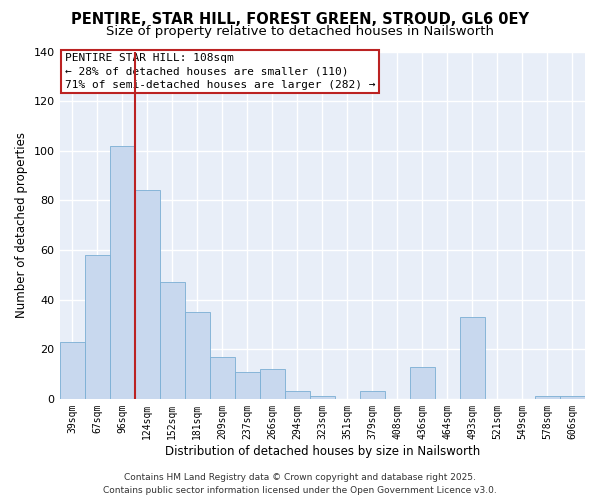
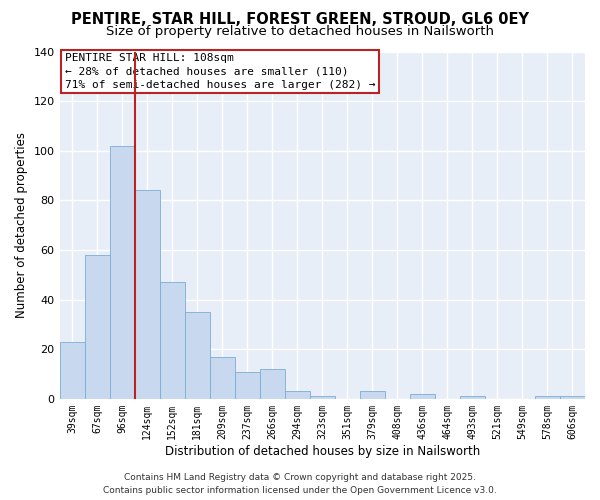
436sqm: 13 -> 2
493sqm: 33 -> 1
